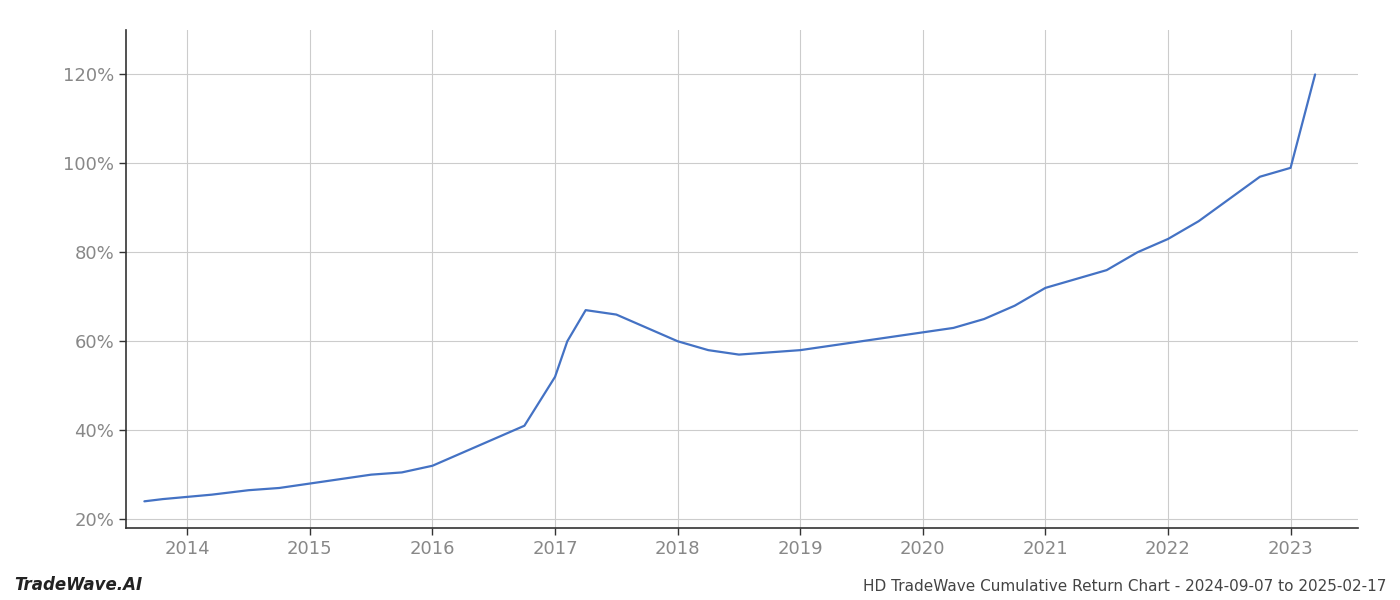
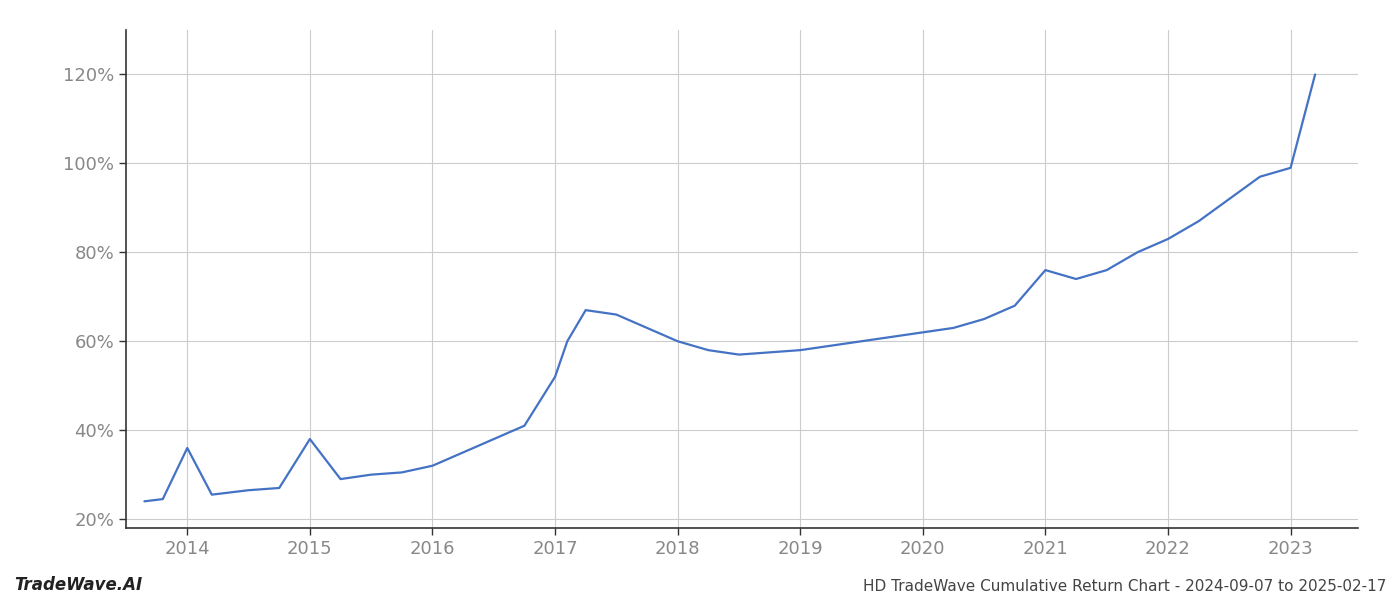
2014: 25.0% -> 36.0%
2015: 28.0% -> 38.0%
2021: 72.0% -> 76.0%
